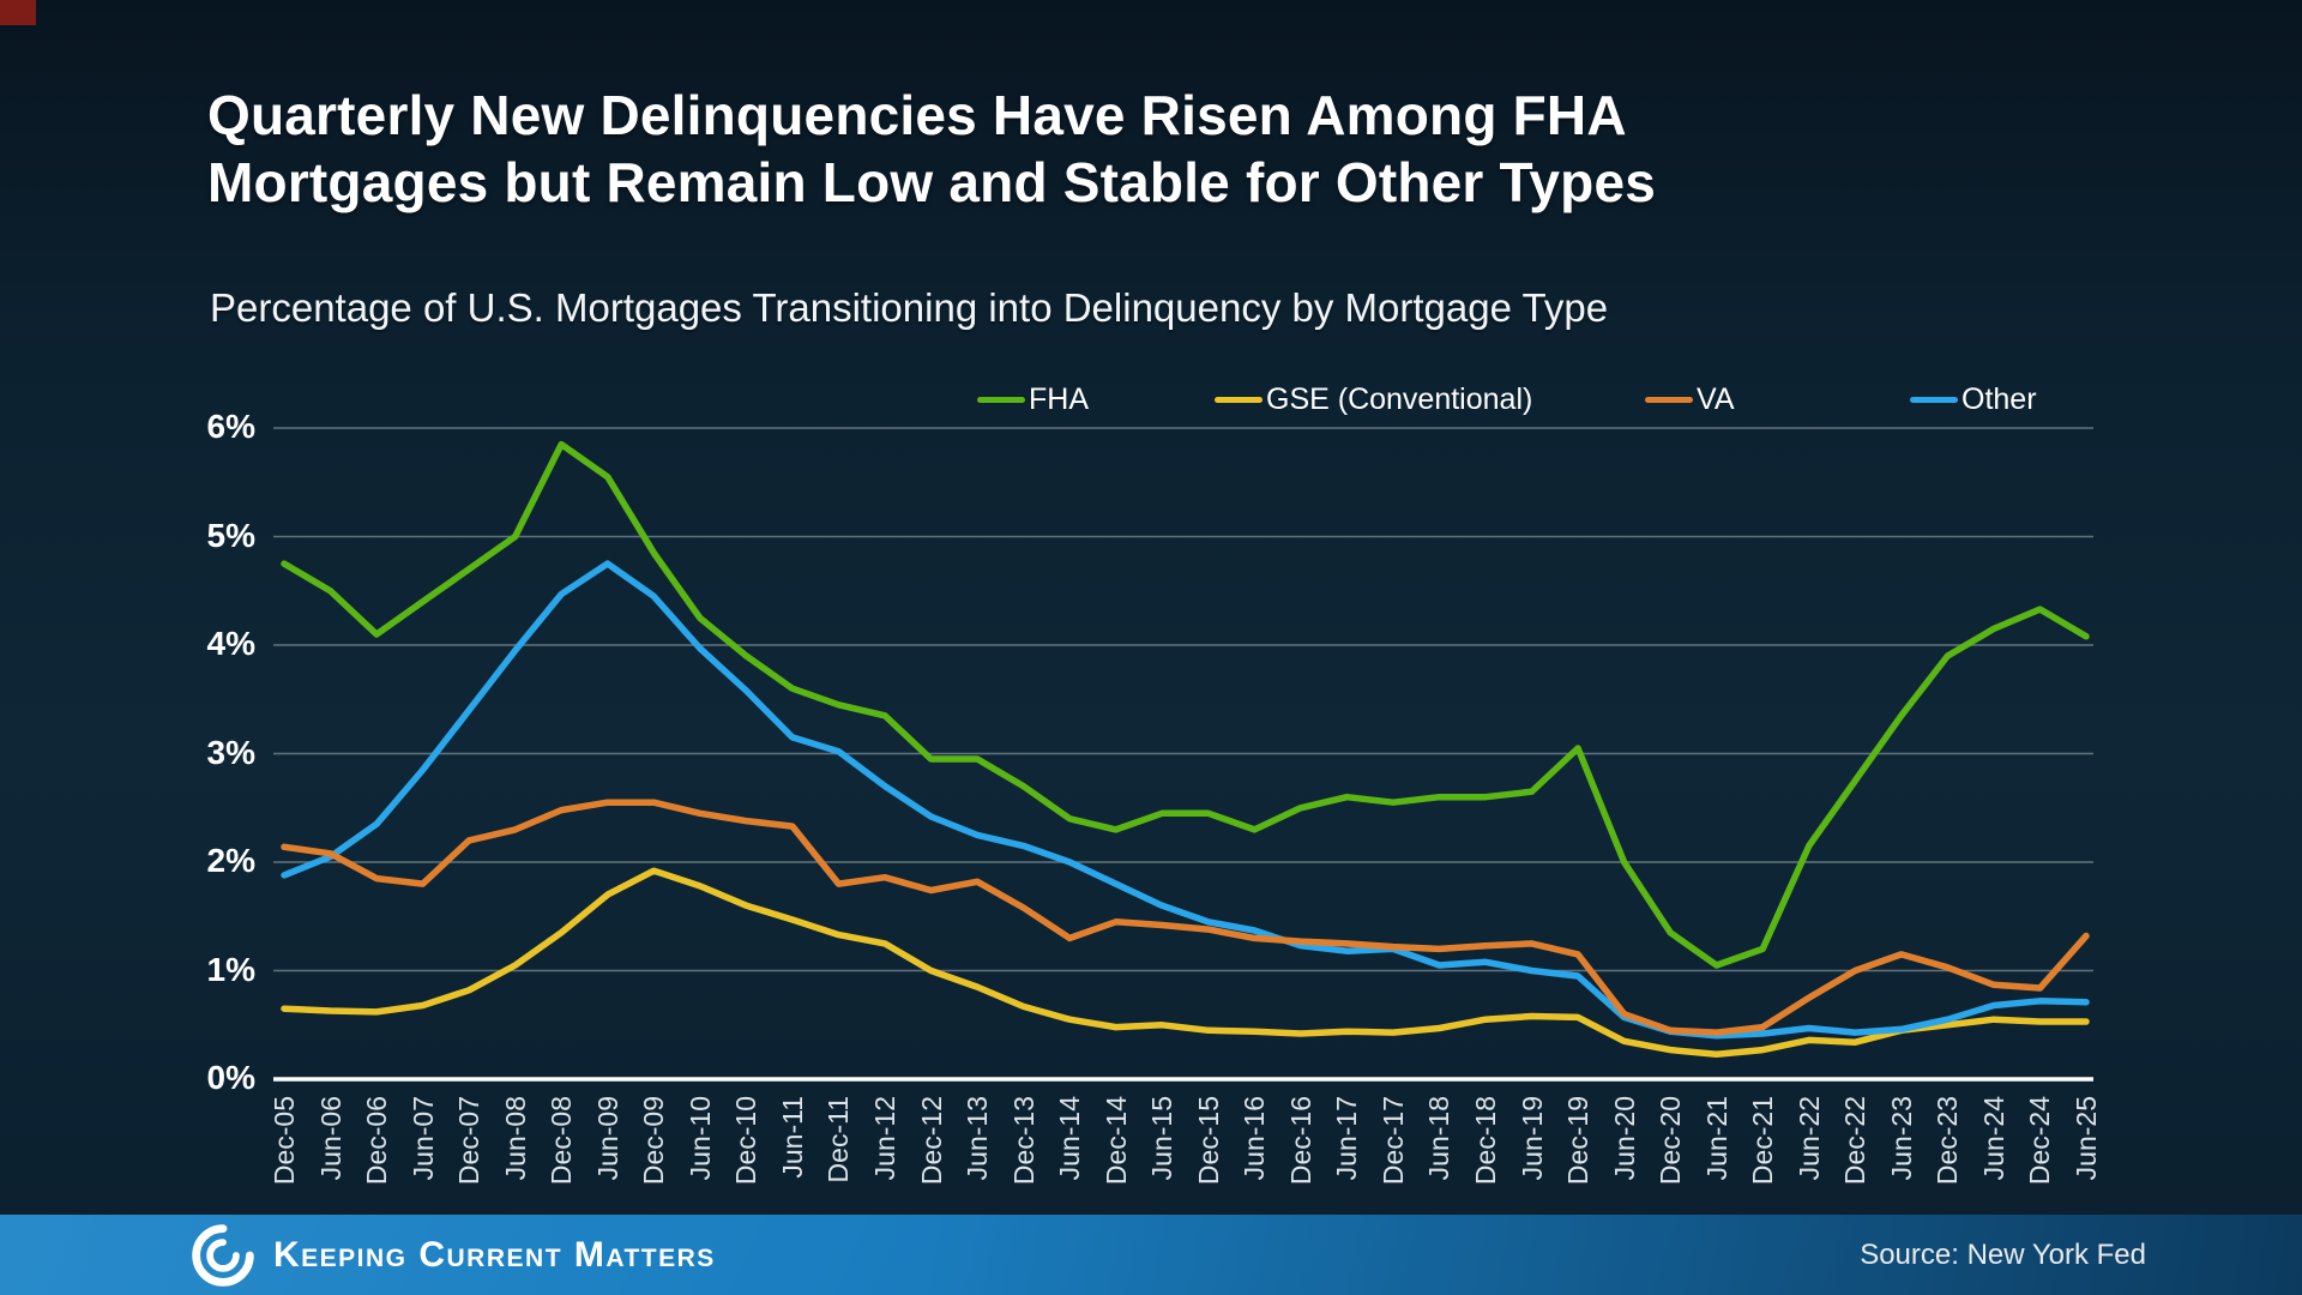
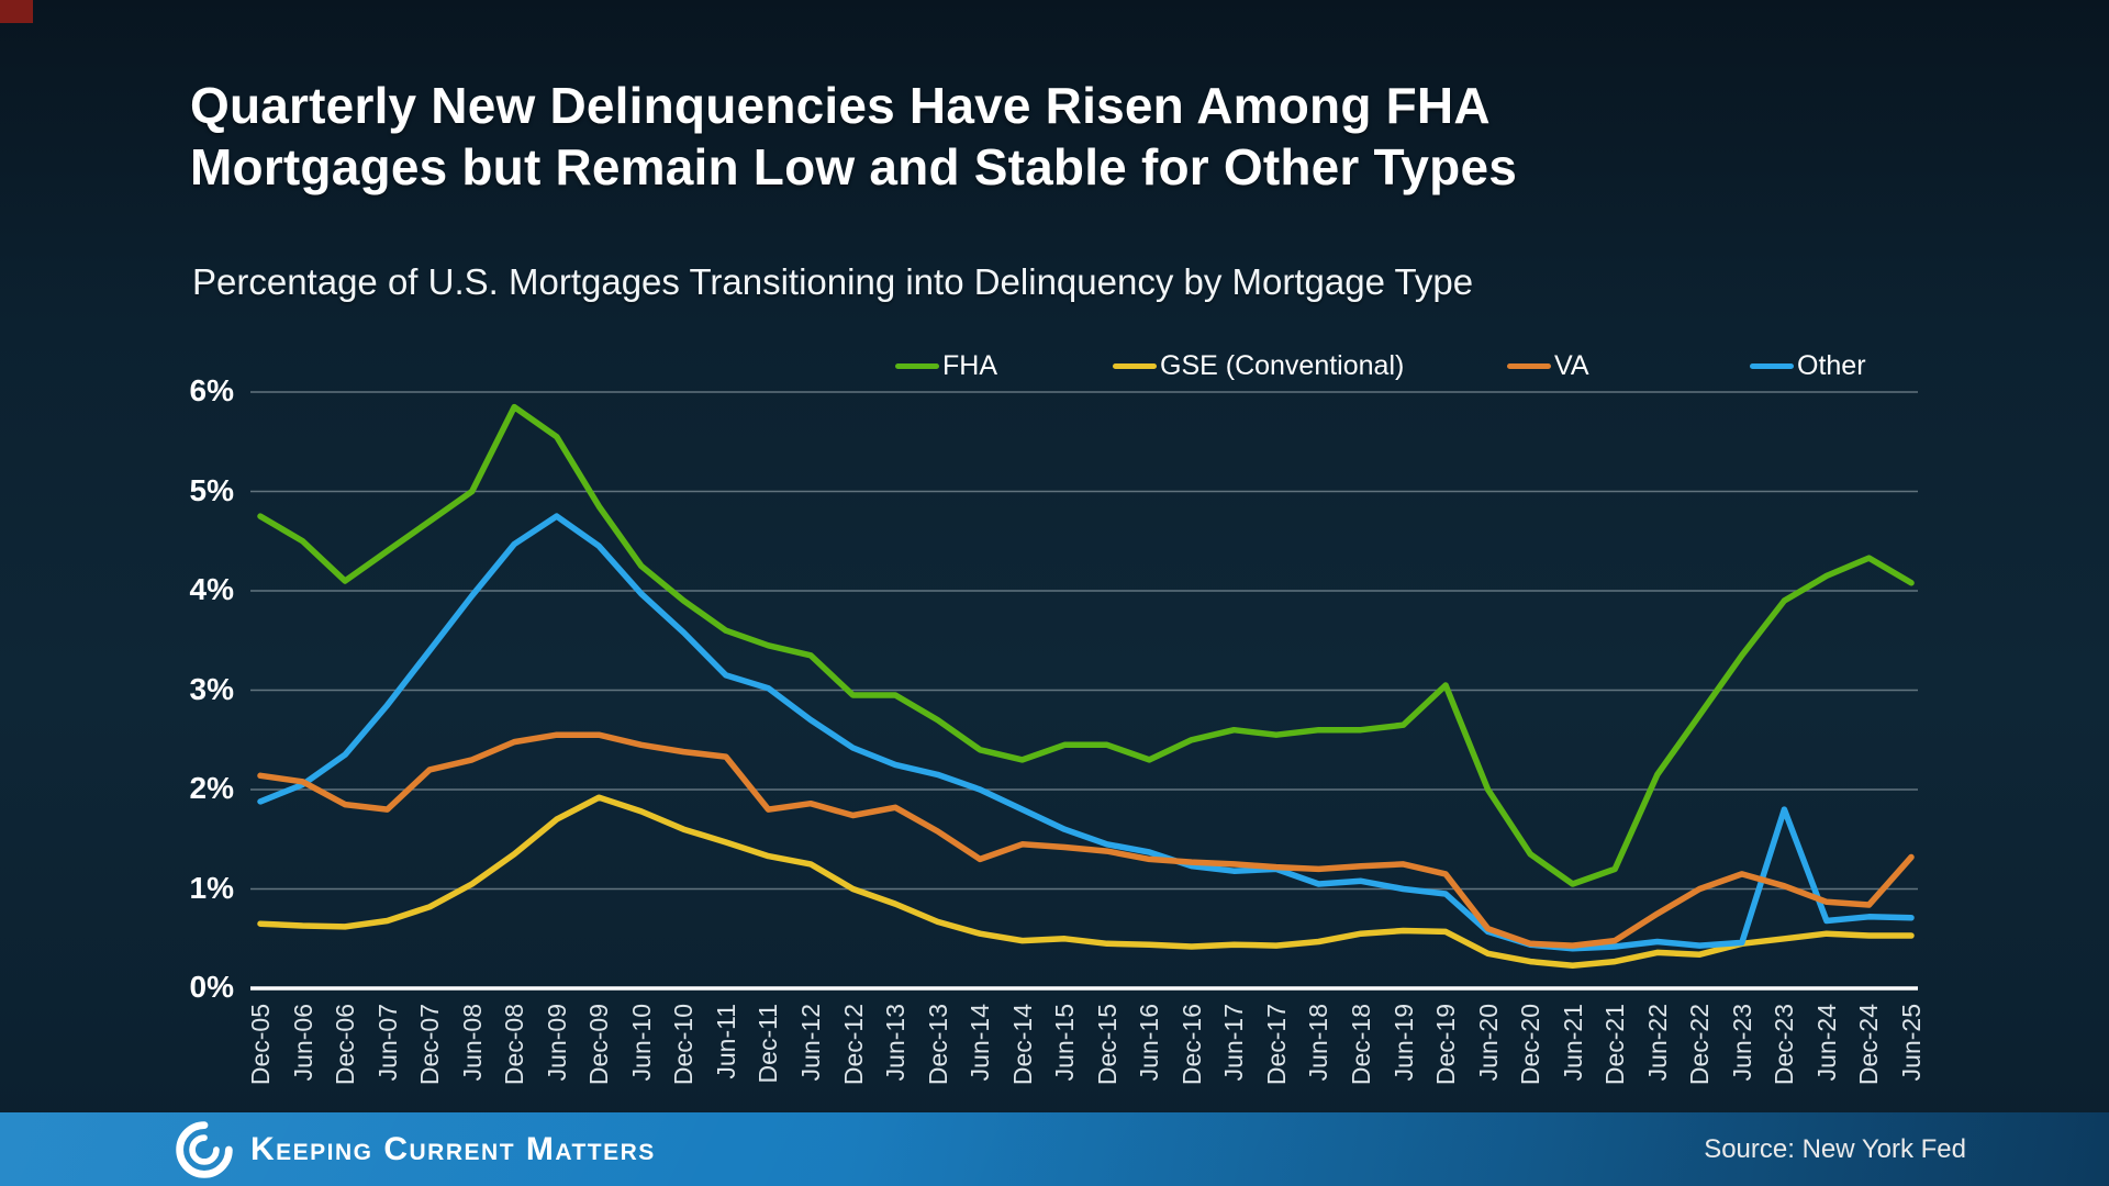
Other/Dec-23: 0.6% -> 1.8%
